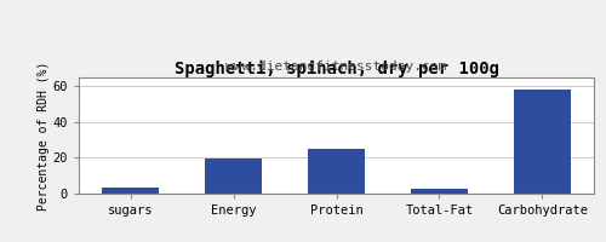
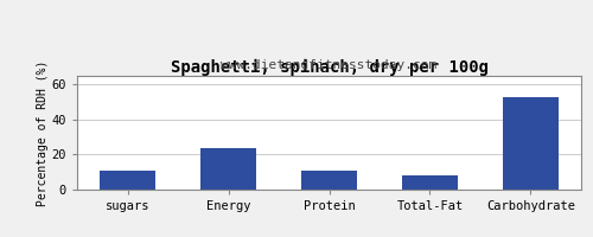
sugars: 4 -> 11
Energy: 20 -> 24
Protein: 25 -> 11
Total-Fat: 2 -> 8
Carbohydrate: 58 -> 53
